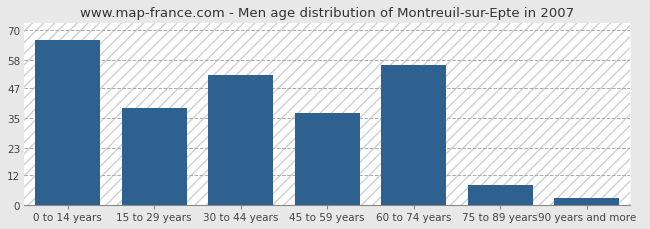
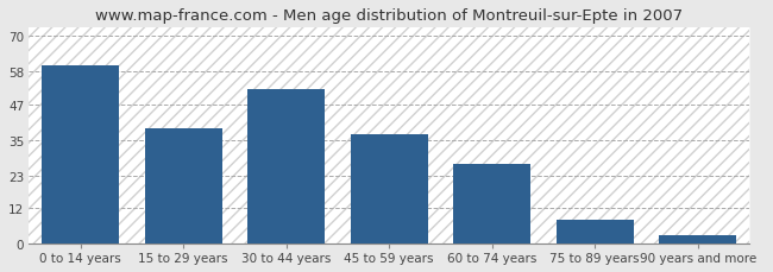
0 to 14 years: 66 -> 60
60 to 74 years: 56 -> 27
